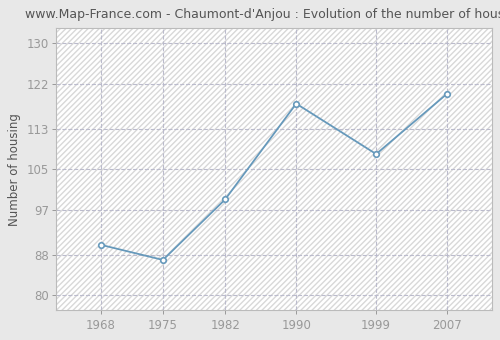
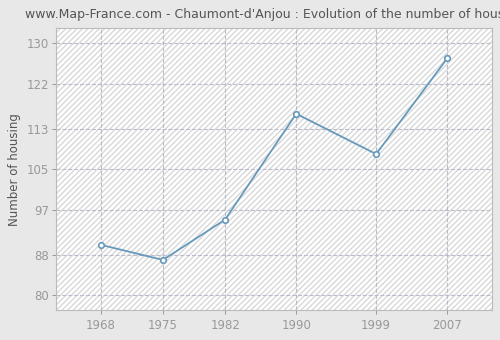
1982: 99 -> 95
1990: 118 -> 116
2007: 120 -> 127
